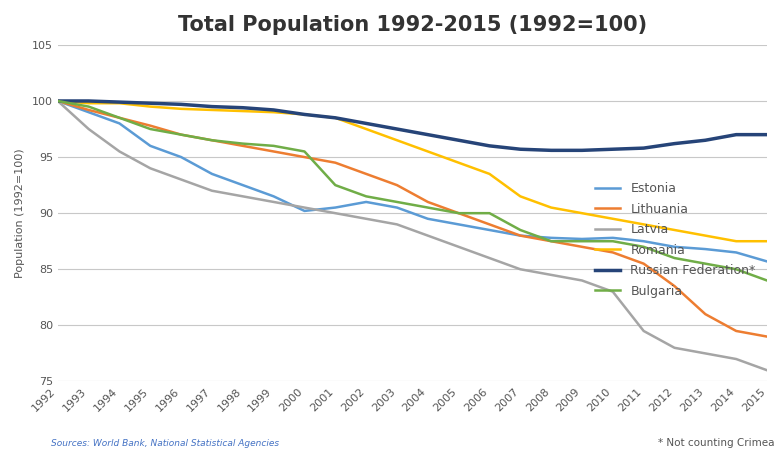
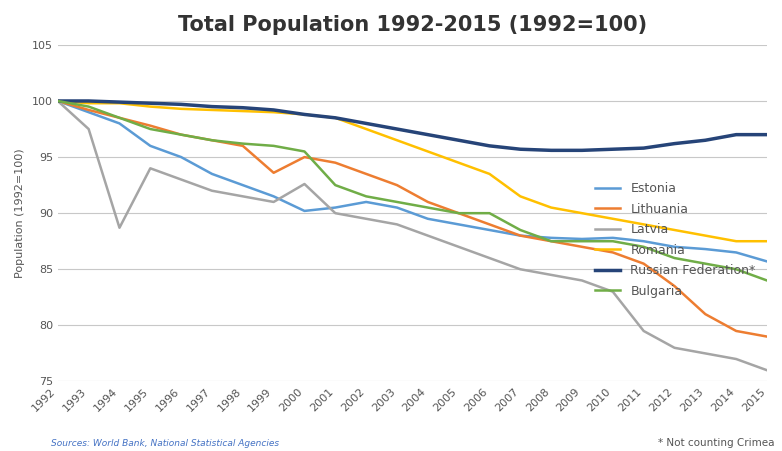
Latvia/1994: 95.5 -> 88.7
Lithuania/1999: 95.5 -> 93.6
Latvia/2000: 90.5 -> 92.6
